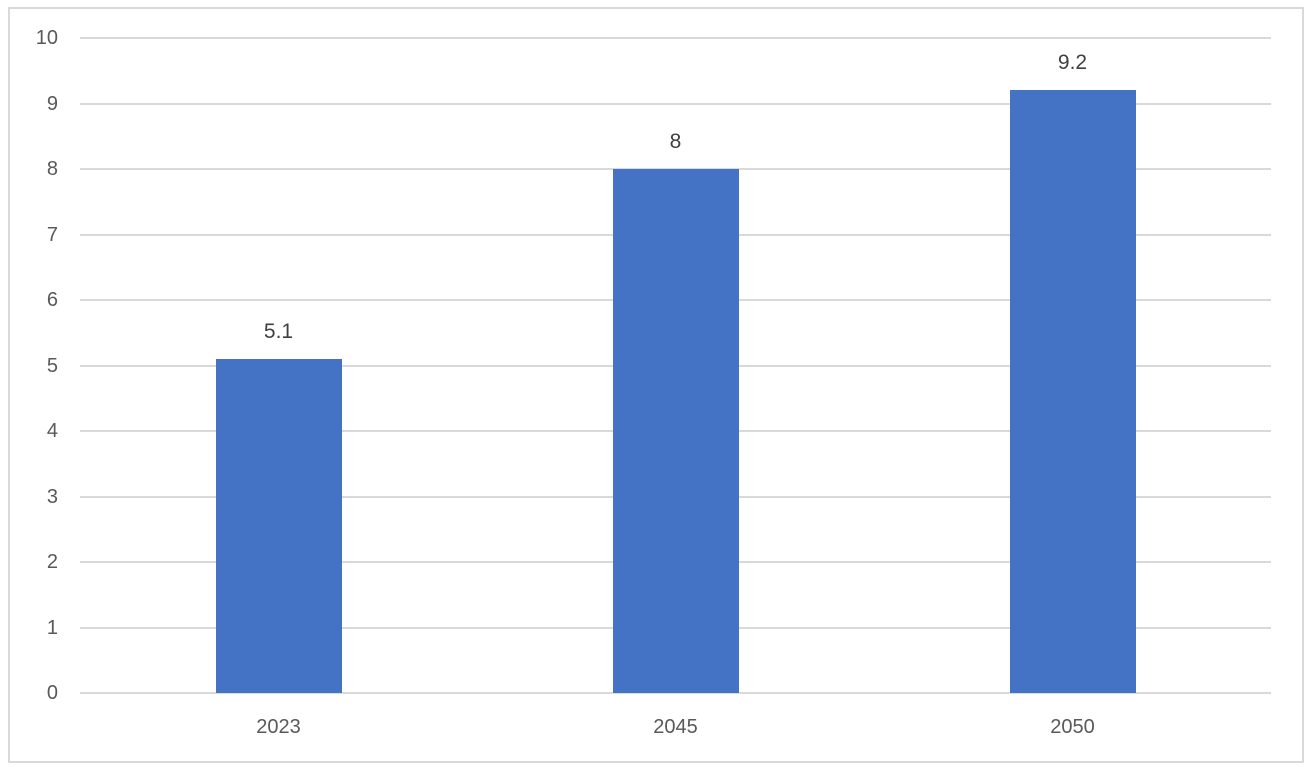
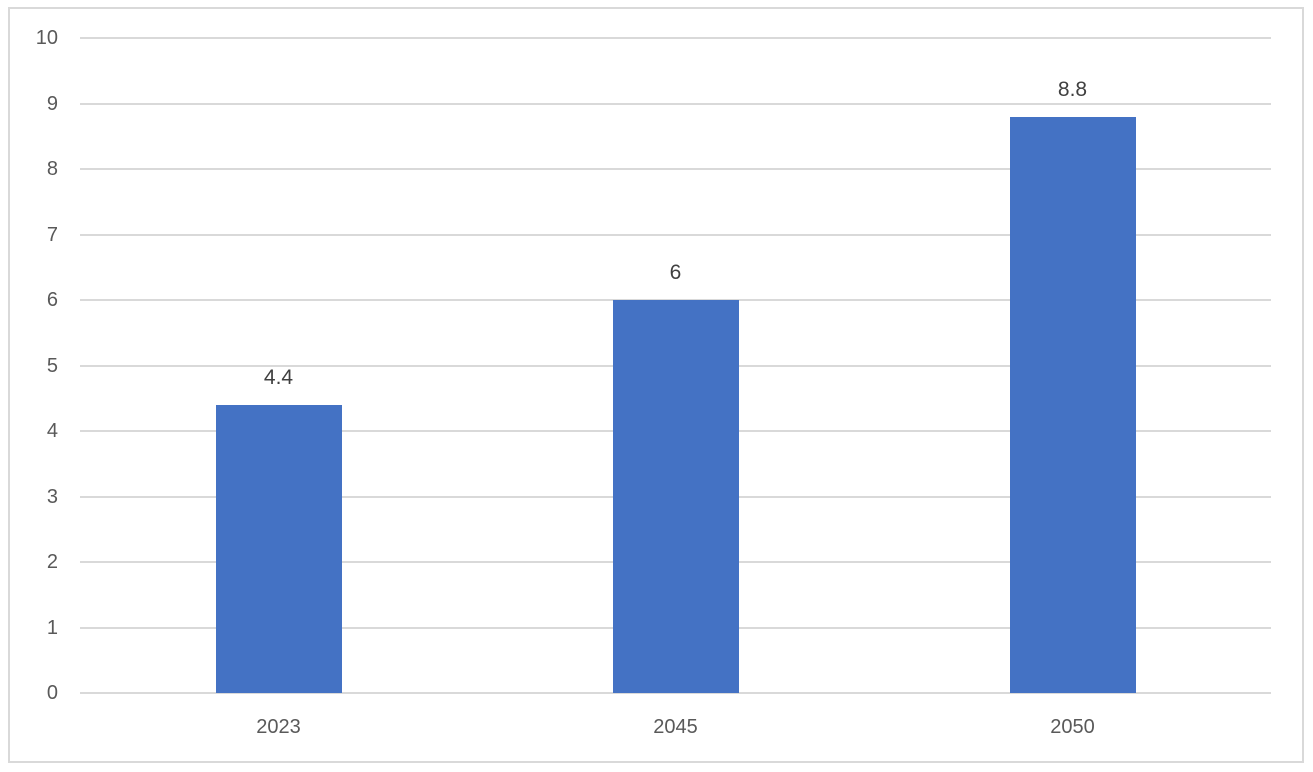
2023: 5.1 -> 4.4
2045: 8 -> 6
2050: 9.2 -> 8.8
